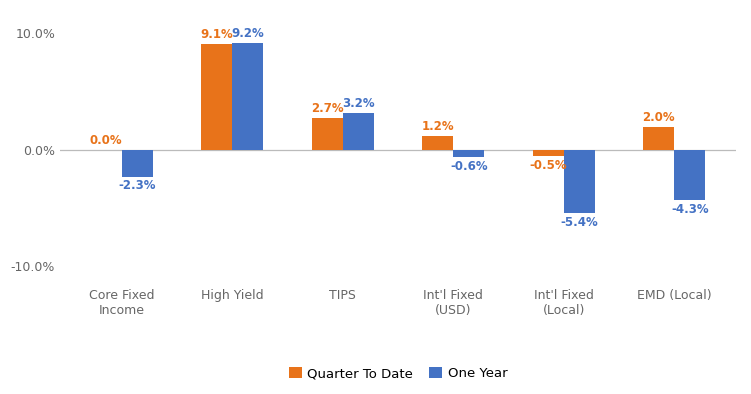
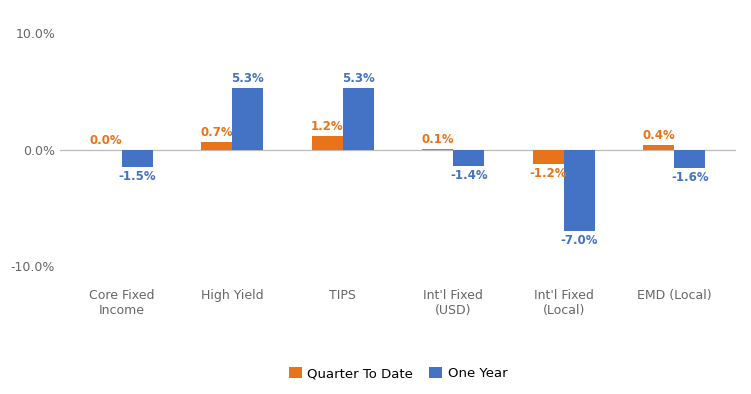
One Year/Core Fixed Income: -2.3% -> -1.5%
Quarter To Date/High Yield: 9.1% -> 0.7%
One Year/High Yield: 9.2% -> 5.3%
Quarter To Date/TIPS: 2.7% -> 1.2%
One Year/TIPS: 3.2% -> 5.3%
Quarter To Date/Int'l Fixed (USD): 1.2% -> 0.1%
One Year/Int'l Fixed (USD): -0.6% -> -1.4%
Quarter To Date/Int'l Fixed (Local): -0.5% -> -1.2%
One Year/Int'l Fixed (Local): -5.4% -> -7.0%
Quarter To Date/EMD (Local): 2.0% -> 0.4%
One Year/EMD (Local): -4.3% -> -1.6%
